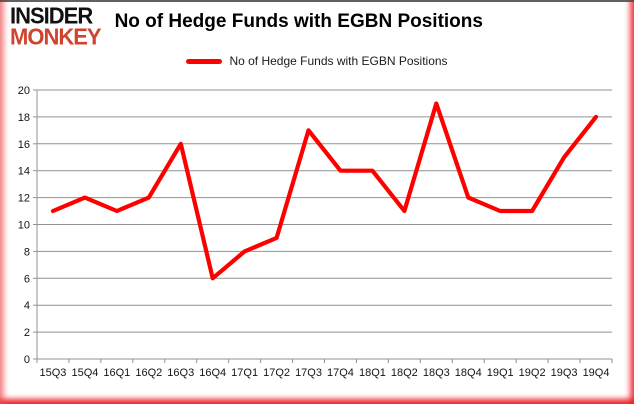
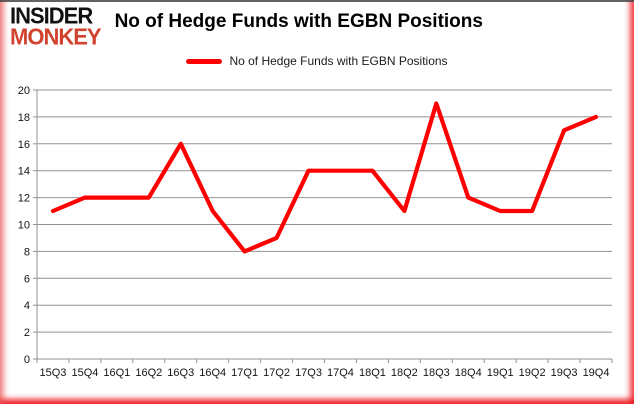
16Q1: 11 -> 12
16Q4: 6 -> 11
17Q3: 17 -> 14
19Q3: 15 -> 17
